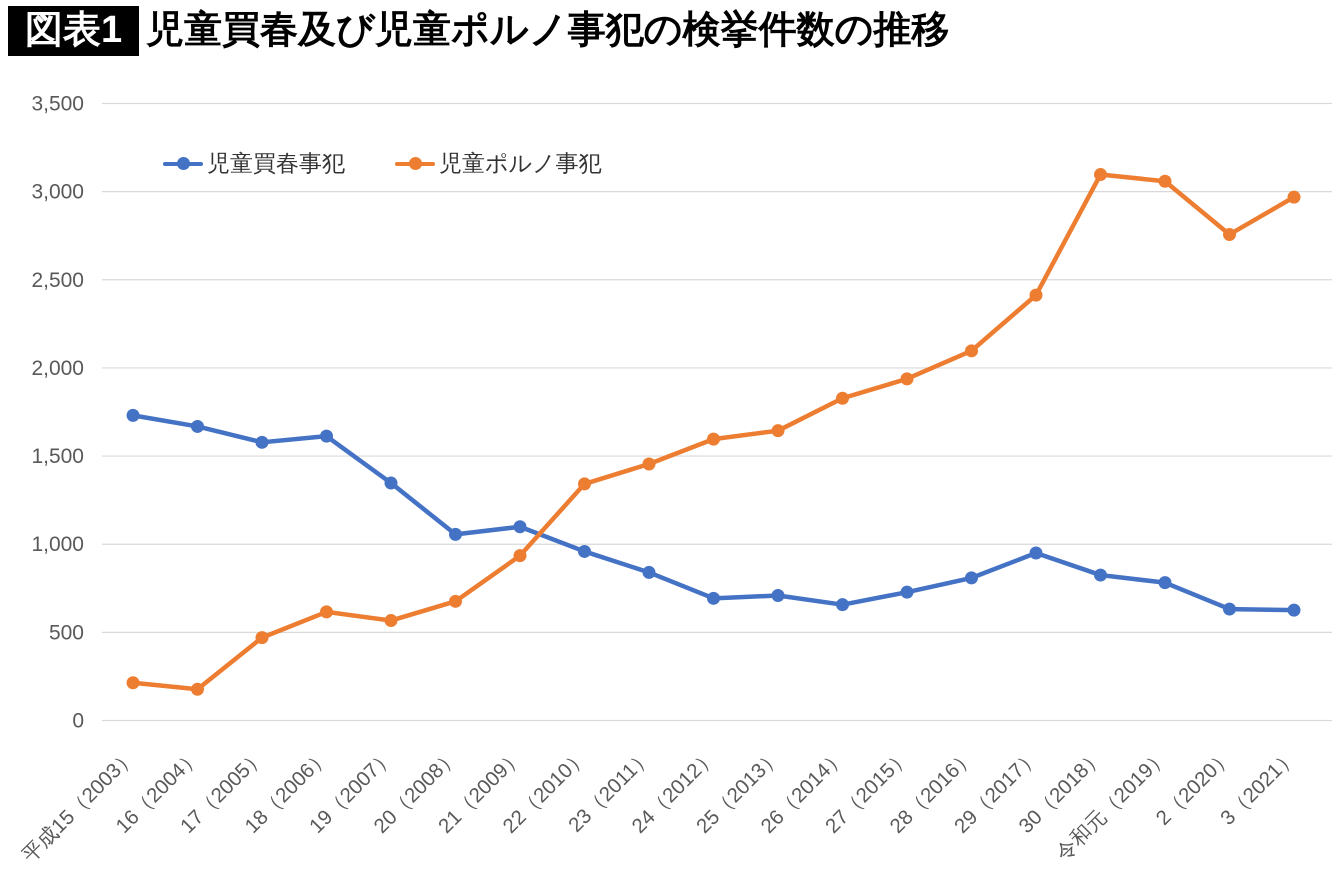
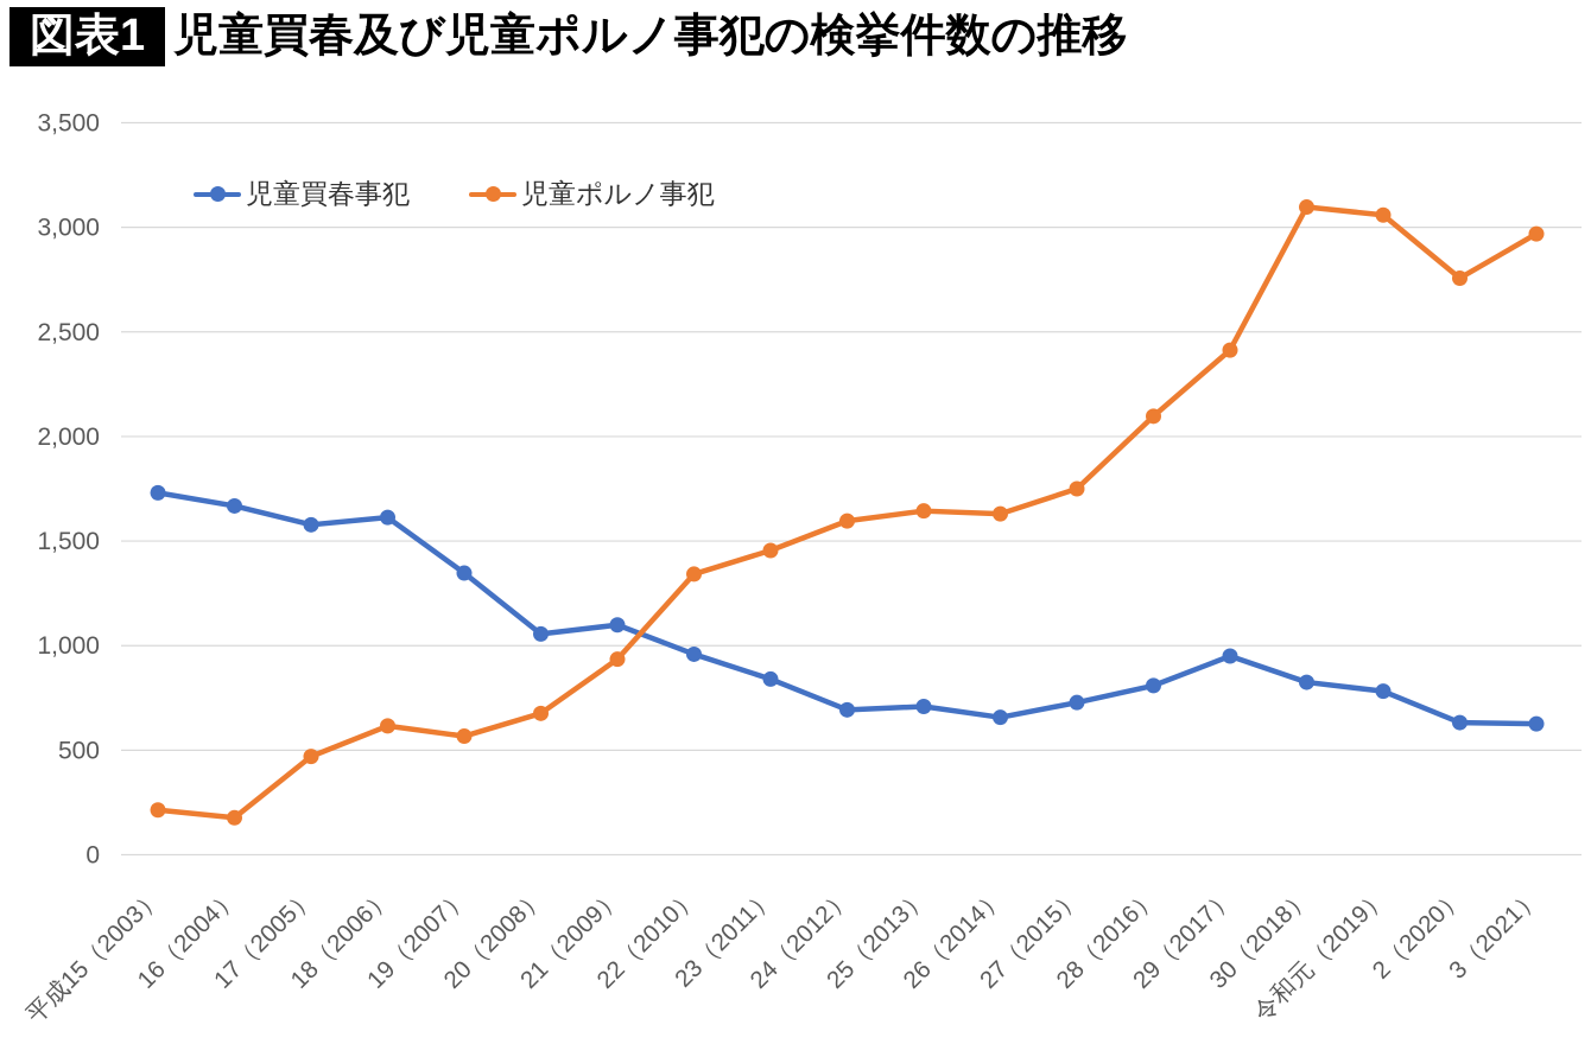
児童ポルノ事犯/26（2014）: 1830 -> 1630
児童ポルノ事犯/27（2015）: 1940 -> 1750
